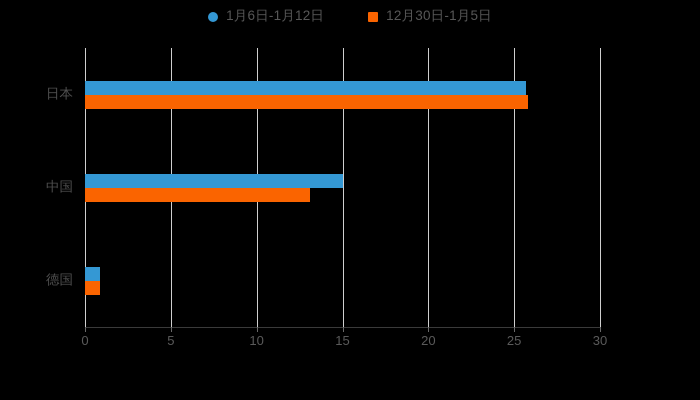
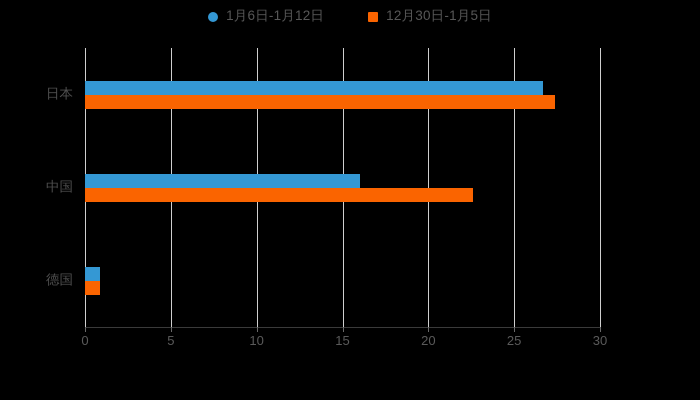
1月6日-1月12日/日本: 25.7 -> 26.7
12月30日-1月5日/日本: 25.8 -> 27.4
1月6日-1月12日/中国: 15.0 -> 16.0
12月30日-1月5日/中国: 13.1 -> 22.6
